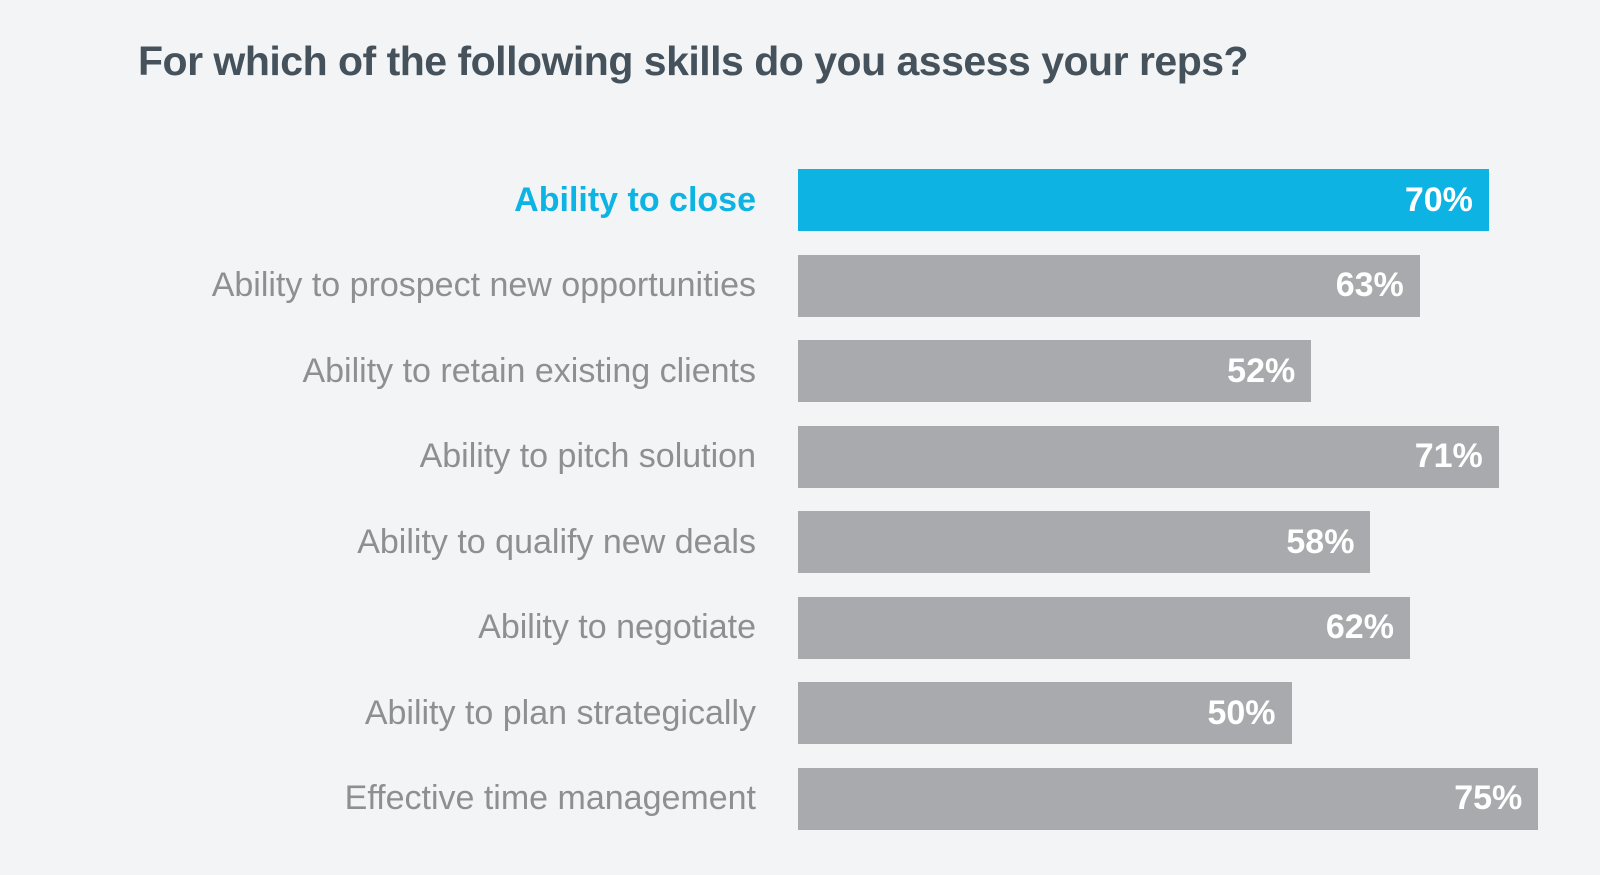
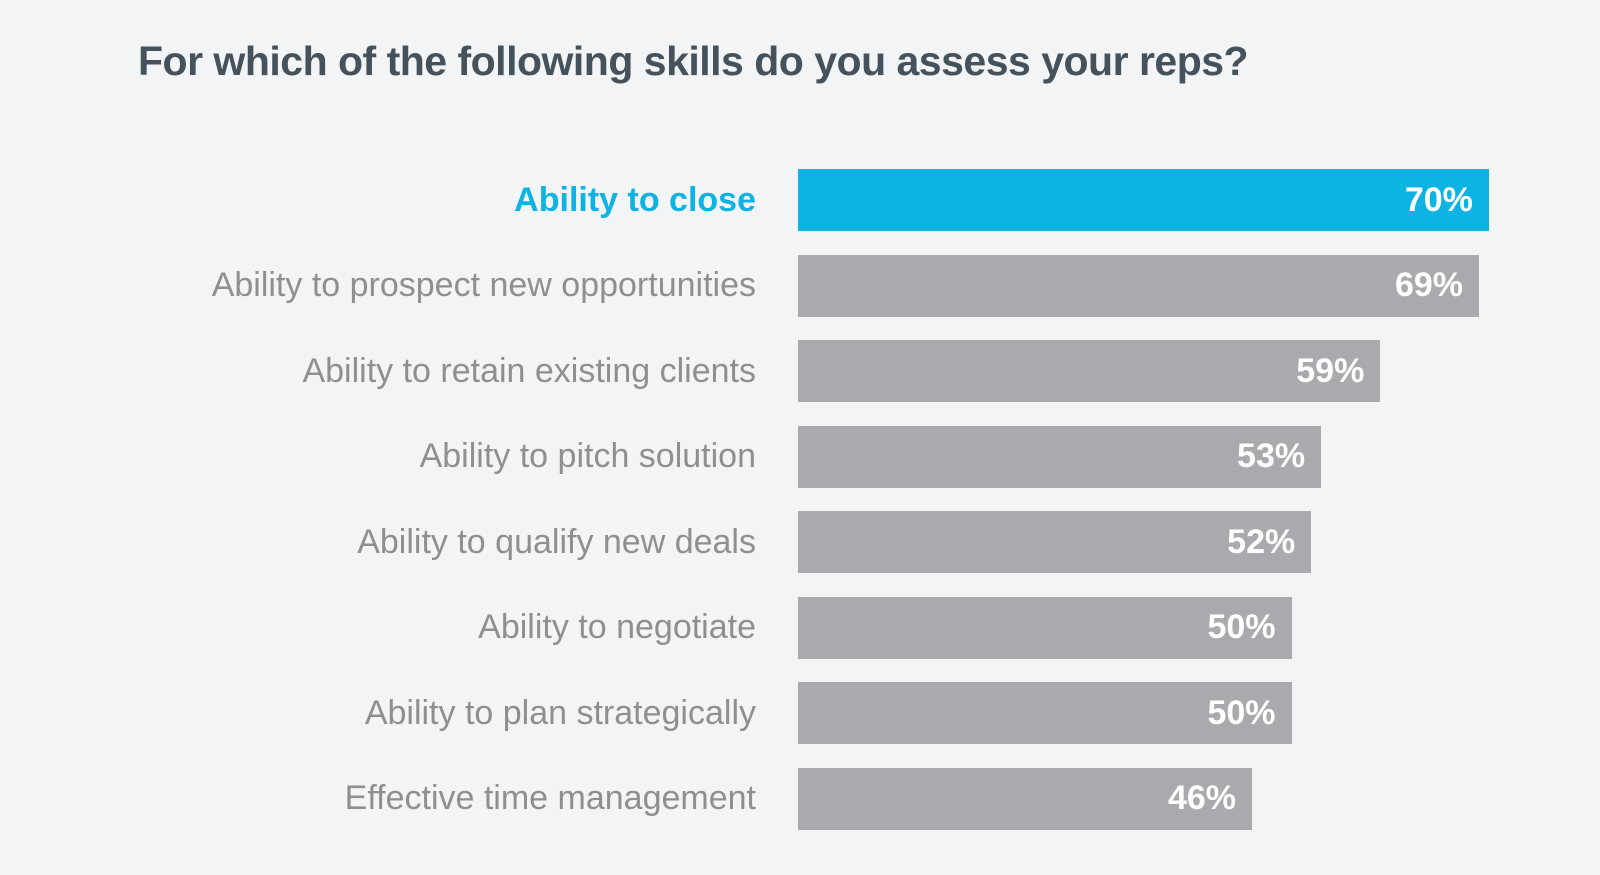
Ability to prospect new opportunities: 63% -> 69%
Ability to retain existing clients: 52% -> 59%
Ability to pitch solution: 71% -> 53%
Ability to qualify new deals: 58% -> 52%
Ability to negotiate: 62% -> 50%
Effective time management: 75% -> 46%
